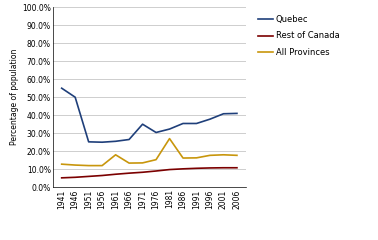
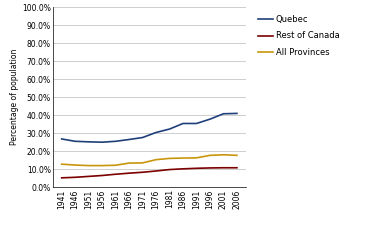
Quebec/1941: 55% -> 27%
Quebec/1946: 50% -> 26%
All Provinces/1961: 18% -> 12%
Quebec/1971: 35% -> 28%
All Provinces/1981: 27% -> 16%
